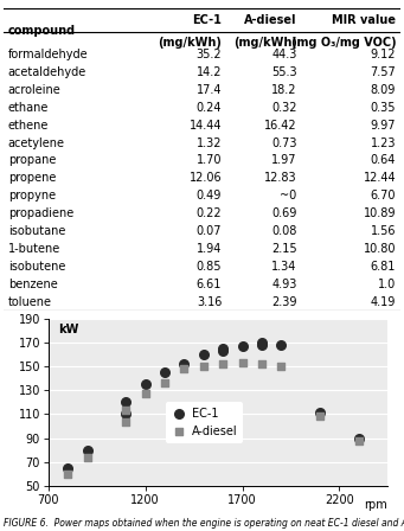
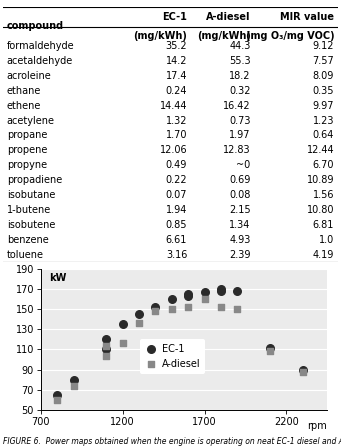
A-diesel/1200: 127 -> 116
A-diesel/1700: 153 -> 160
